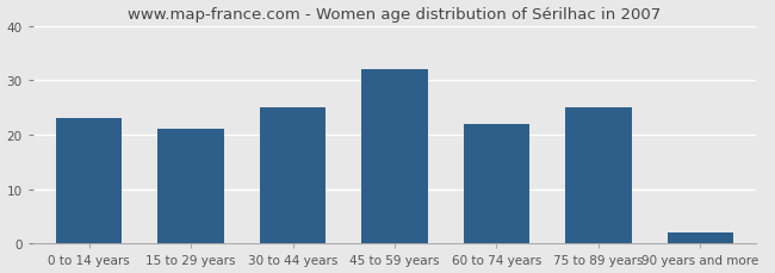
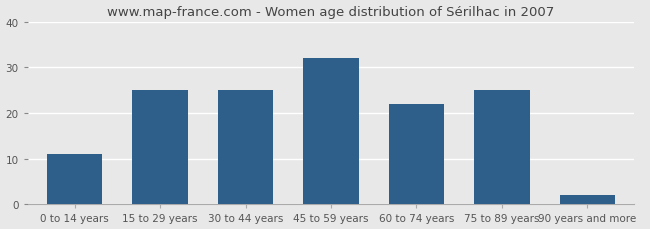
0 to 14 years: 23 -> 11
15 to 29 years: 21 -> 25
